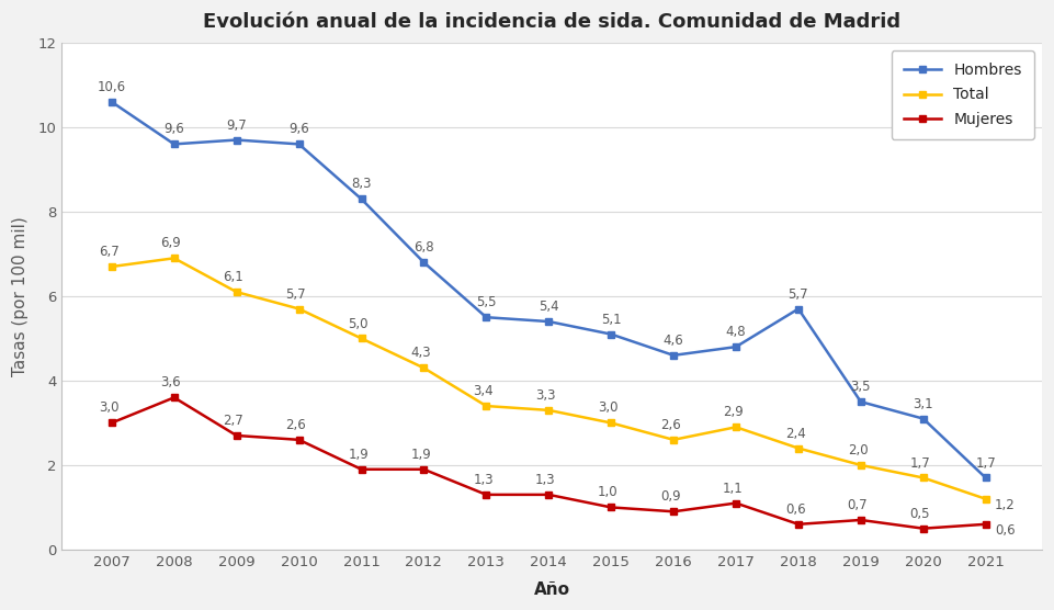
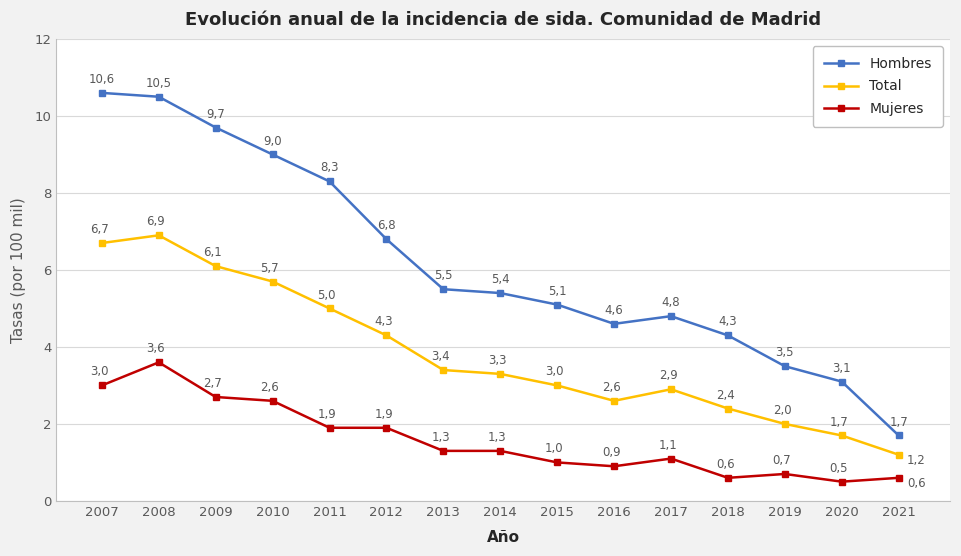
Hombres/2008: 9,6 -> 10,5
Hombres/2010: 9,6 -> 9,0
Hombres/2018: 5,7 -> 4,3
